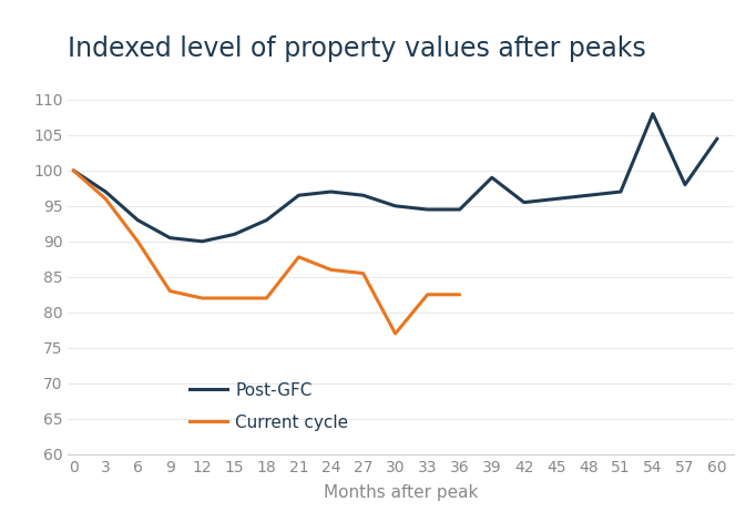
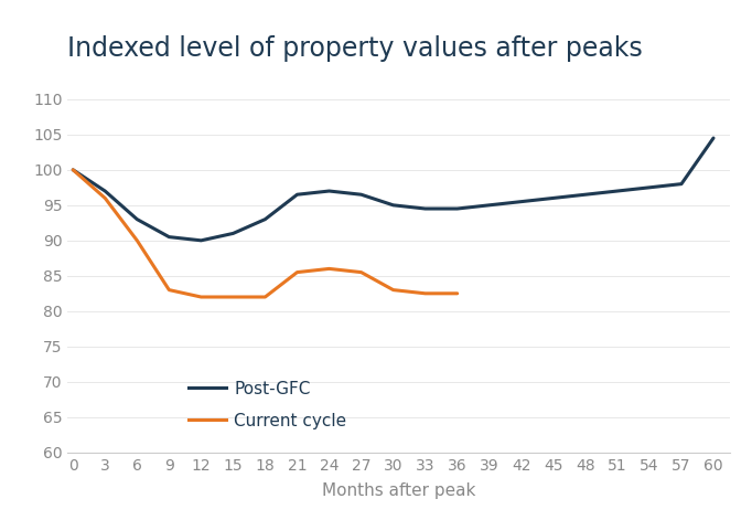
Current cycle/21: 87.8 -> 85.5
Current cycle/30: 77.0 -> 83.0
Post-GFC/39: 99.0 -> 95.0
Post-GFC/54: 108.0 -> 97.5
